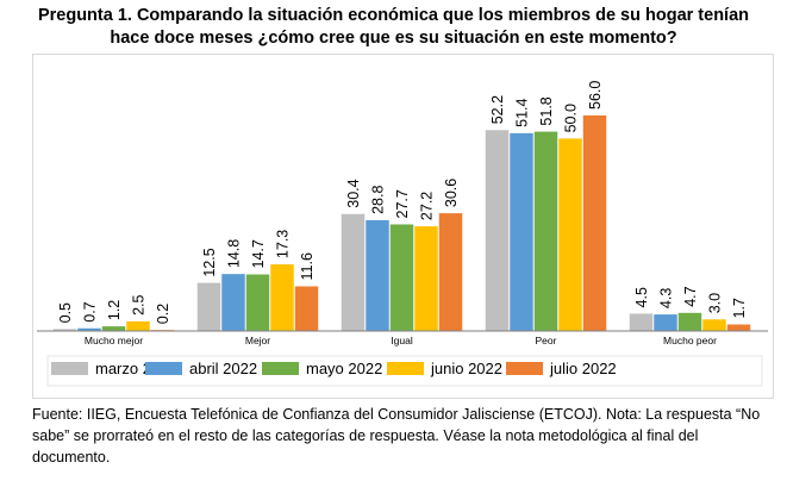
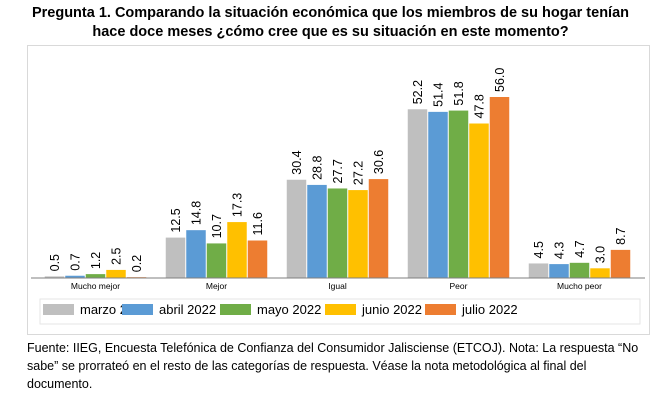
mayo 2022/Mejor: 14.7 -> 10.7
junio 2022/Peor: 50.0 -> 47.8
julio 2022/Mucho peor: 1.7 -> 8.7
